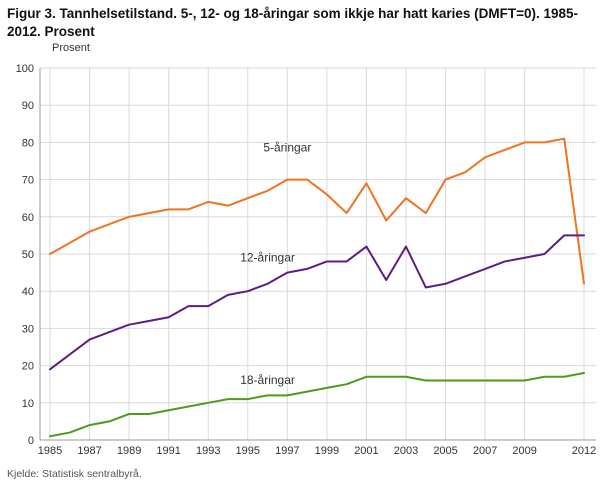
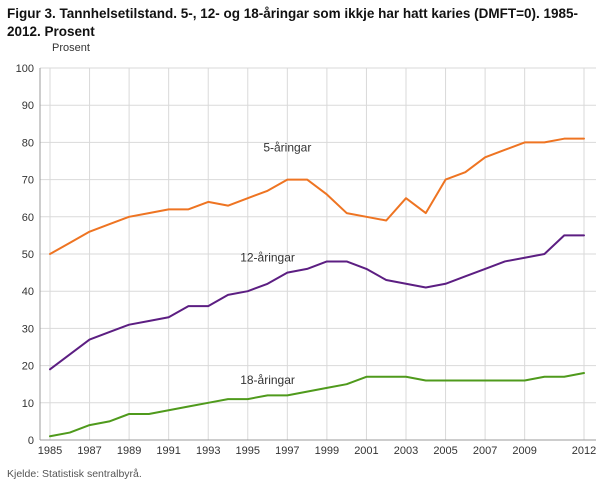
5-åringar/2001: 69 -> 60
12-åringar/2001: 52 -> 46
12-åringar/2003: 52 -> 42
5-åringar/2012: 42 -> 81
